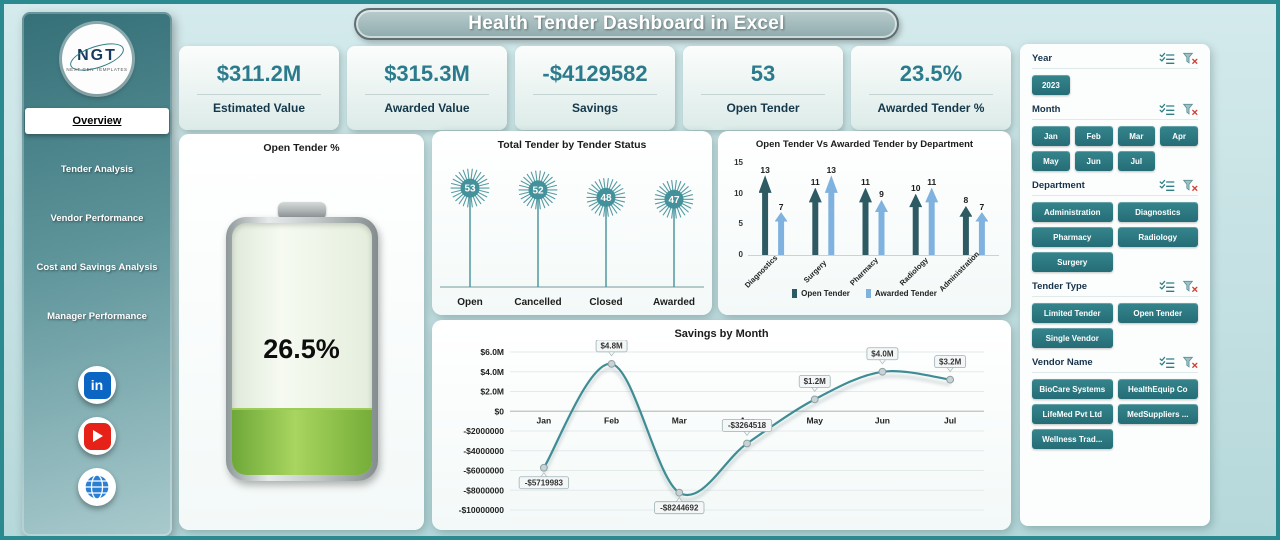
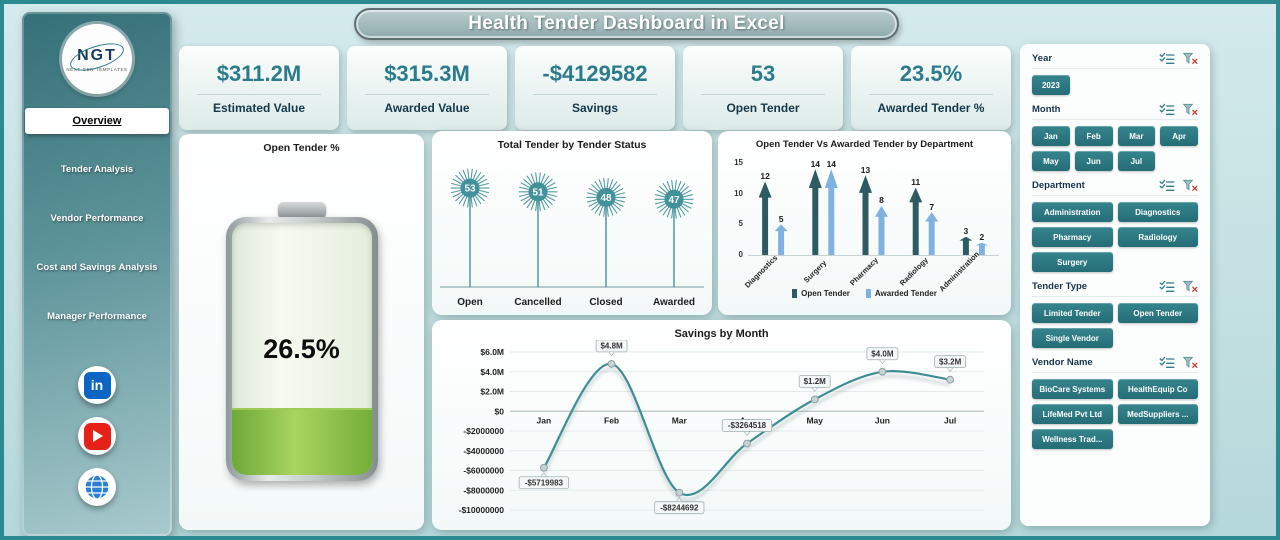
Total Tender by Tender Status/Cancelled: 52 -> 51
Open Tender Vs Awarded Tender by Department/Open Tender/Diagnostics: 13 -> 12
Open Tender Vs Awarded Tender by Department/Awarded Tender/Diagnostics: 7 -> 5
Open Tender Vs Awarded Tender by Department/Open Tender/Surgery: 11 -> 14
Open Tender Vs Awarded Tender by Department/Awarded Tender/Surgery: 13 -> 14
Open Tender Vs Awarded Tender by Department/Open Tender/Pharmacy: 11 -> 13
Open Tender Vs Awarded Tender by Department/Awarded Tender/Pharmacy: 9 -> 8
Open Tender Vs Awarded Tender by Department/Open Tender/Radiology: 10 -> 11
Open Tender Vs Awarded Tender by Department/Awarded Tender/Radiology: 11 -> 7
Open Tender Vs Awarded Tender by Department/Open Tender/Administration: 8 -> 3
Open Tender Vs Awarded Tender by Department/Awarded Tender/Administration: 7 -> 2
